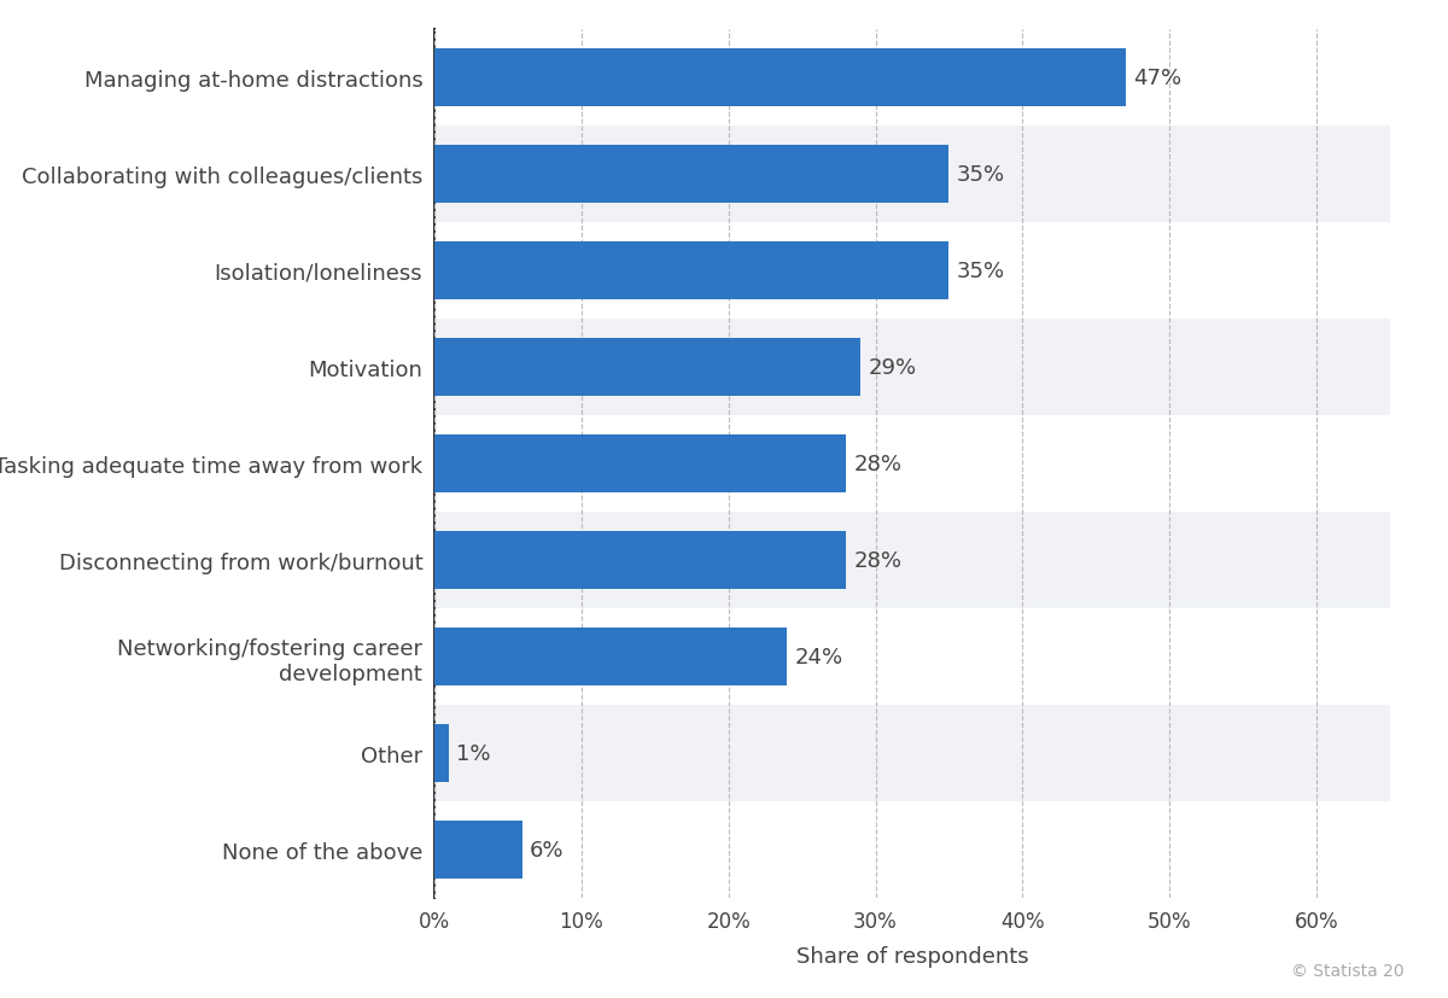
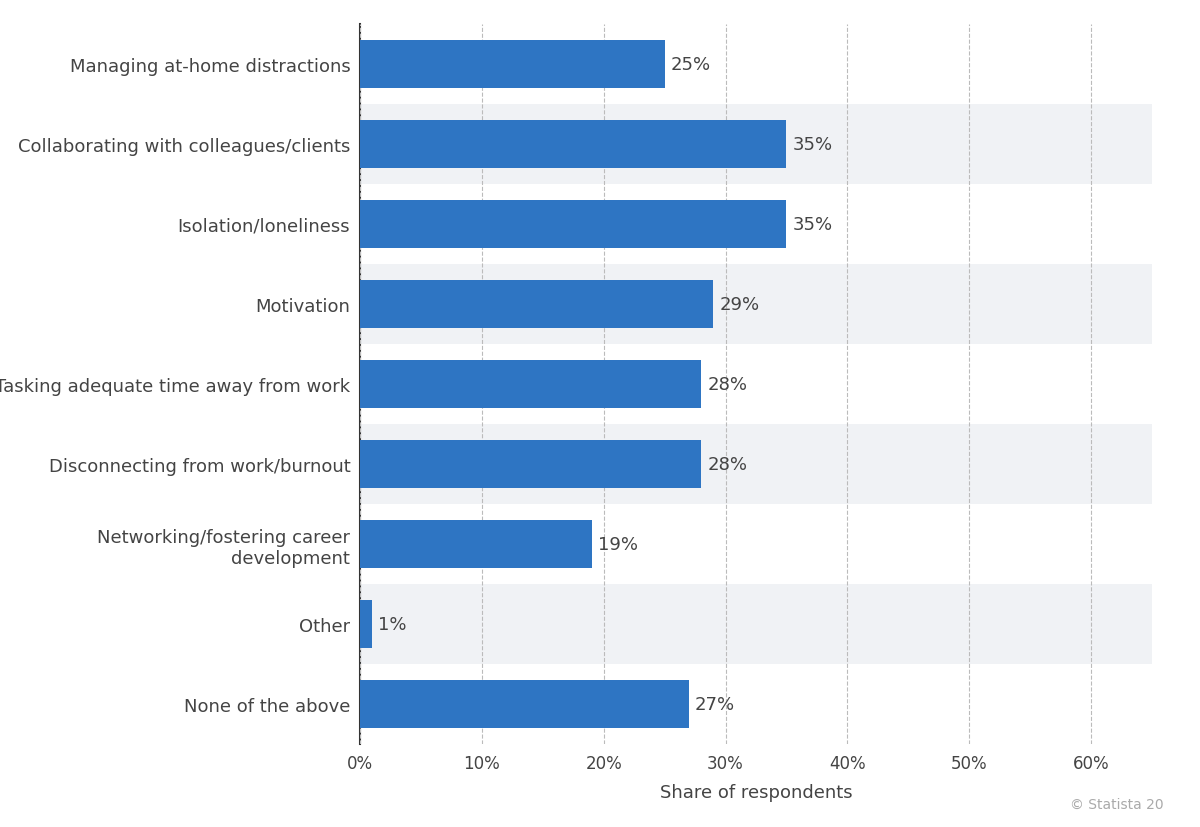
Managing at-home distractions: 47% -> 25%
Networking/fostering career development: 24% -> 19%
None of the above: 6% -> 27%
